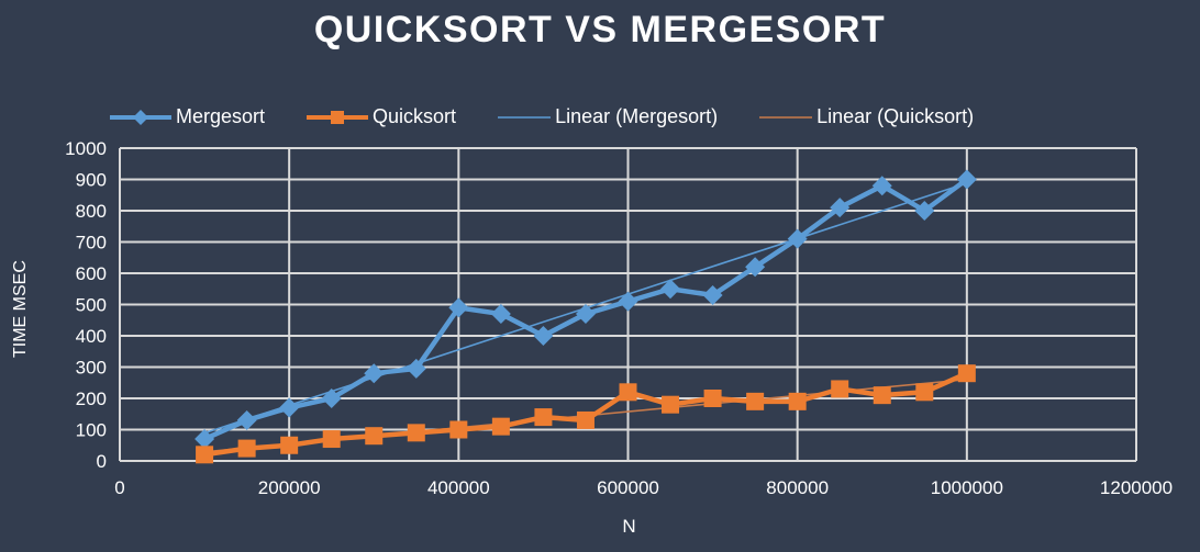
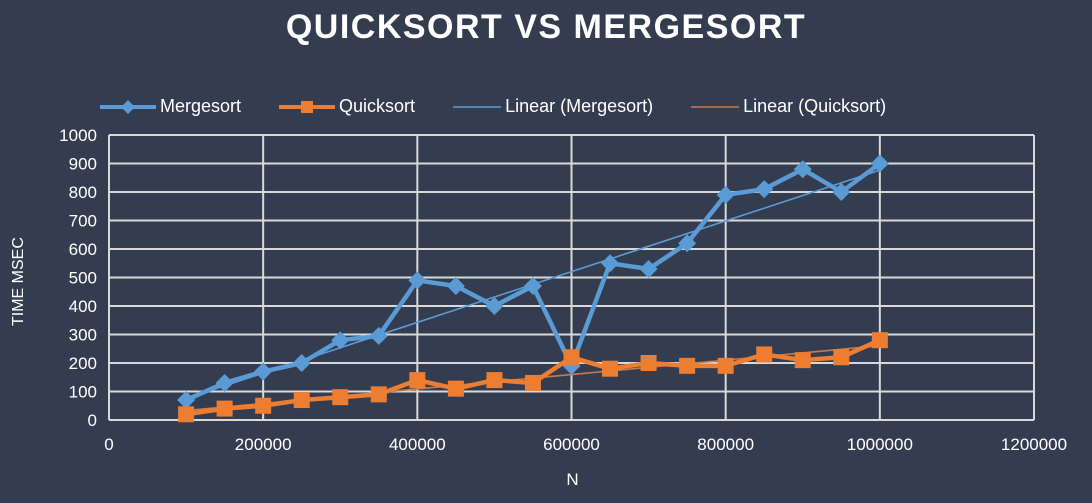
Quicksort/400000: 100 -> 140
Mergesort/600000: 510 -> 190
Mergesort/800000: 710 -> 790
